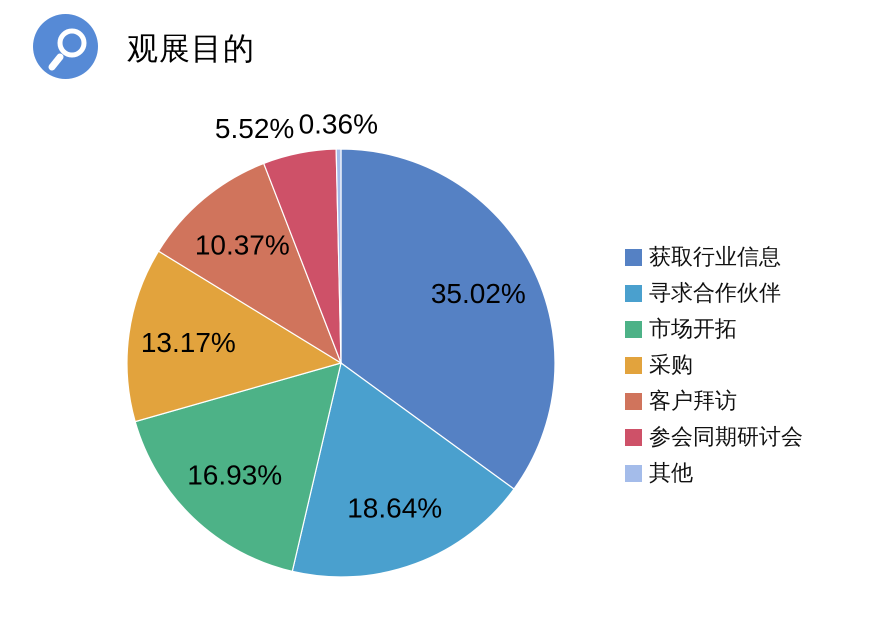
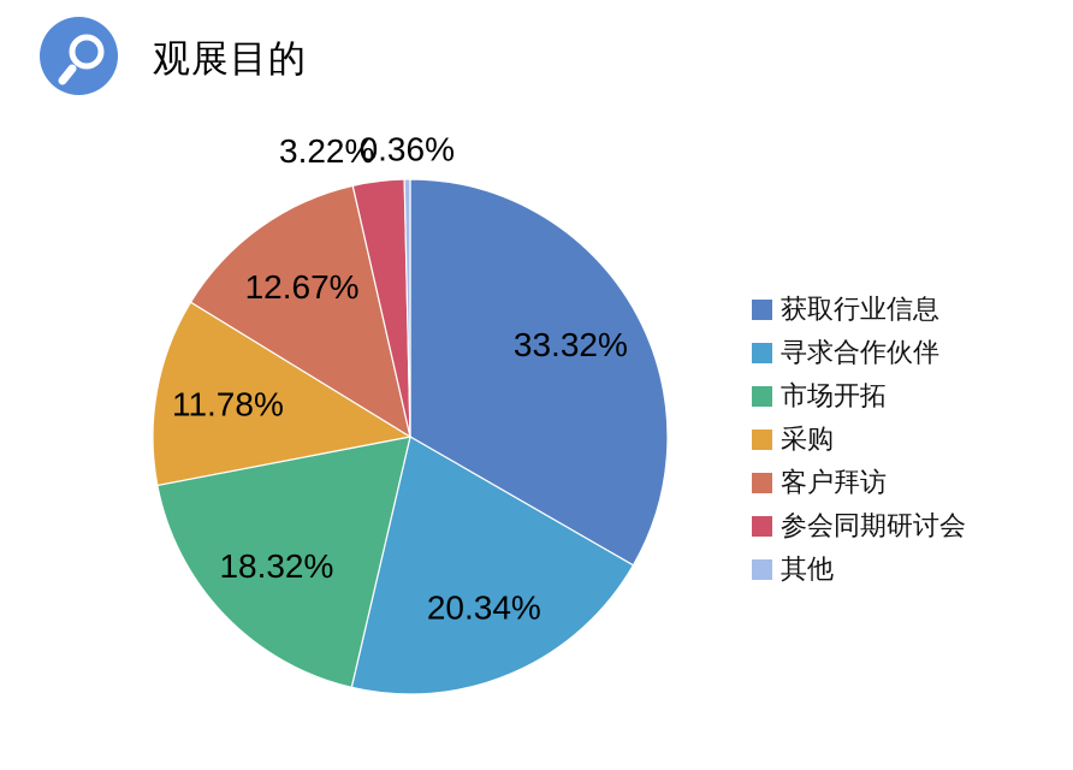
获取行业信息: 35.02% -> 33.32%
寻求合作伙伴: 18.64% -> 20.34%
市场开拓: 16.93% -> 18.32%
采购: 13.17% -> 11.78%
客户拜访: 10.37% -> 12.67%
参会同期研讨会: 5.52% -> 3.22%
